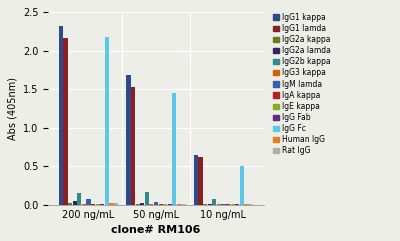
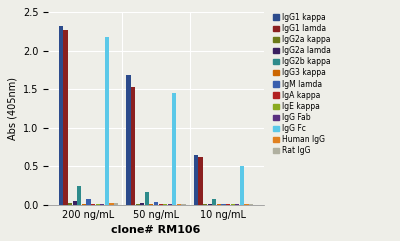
IgG1 lamda/200 ng/mL: 2.16 -> 2.27
IgG2b kappa/200 ng/mL: 0.16 -> 0.24
